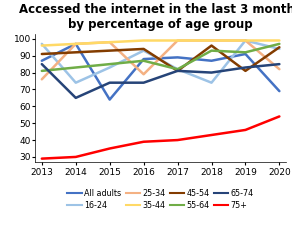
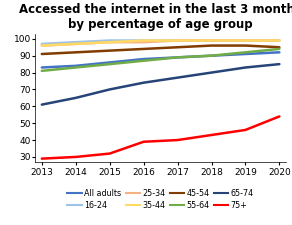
All adults/2013: 87 -> 83
25-34/2013: 76 -> 96
65-74/2013: 85 -> 61
All adults/2014: 97 -> 84
16-24/2014: 74 -> 98
All adults/2015: 64 -> 86
16-24/2015: 83 -> 99
65-74/2015: 74 -> 70
75+/2015: 35 -> 32
16-24/2016: 93 -> 99
25-34/2016: 79 -> 98
16-24/2017: 82 -> 99
45-54/2017: 81 -> 95
55-64/2017: 82 -> 89
65-74/2017: 81 -> 77
All adults/2018: 87 -> 90
16-24/2018: 74 -> 99
55-64/2018: 93 -> 90
45-54/2019: 81 -> 96
All adults/2020: 69 -> 92
16-24/2020: 94 -> 99
25-34/2020: 82 -> 99
55-64/2020: 97 -> 94
